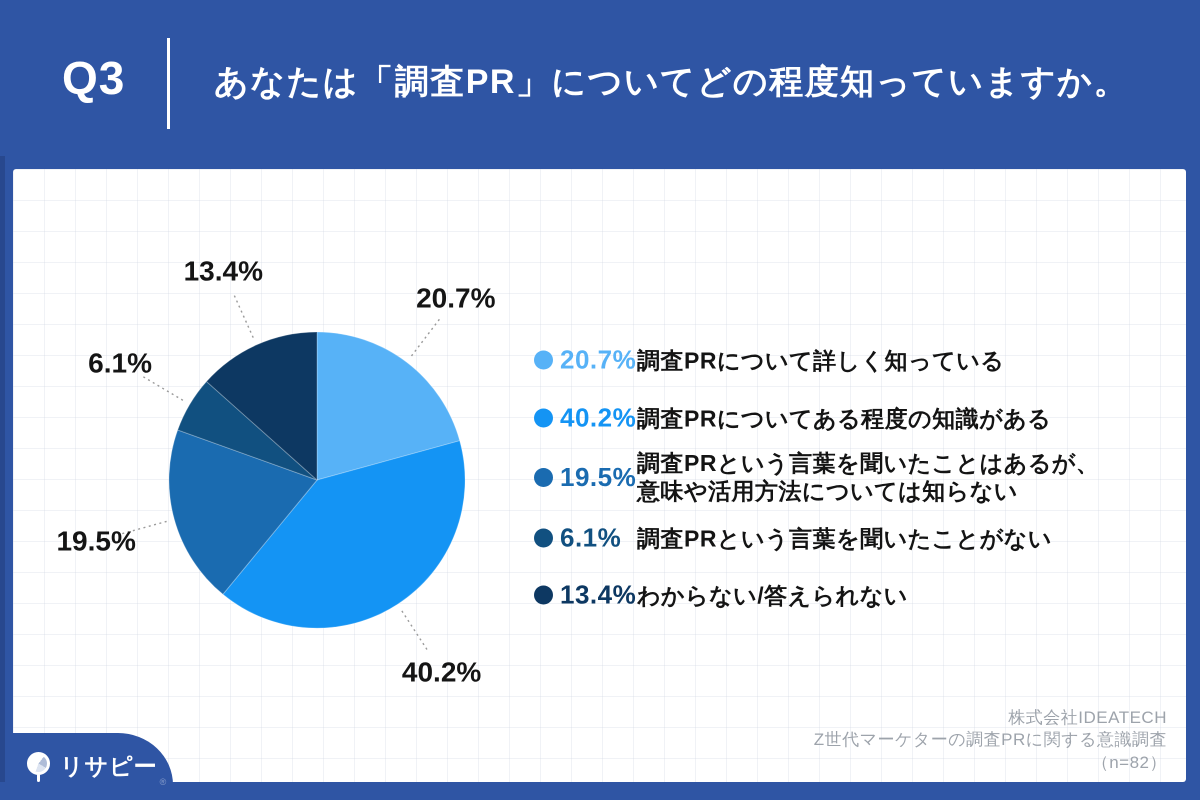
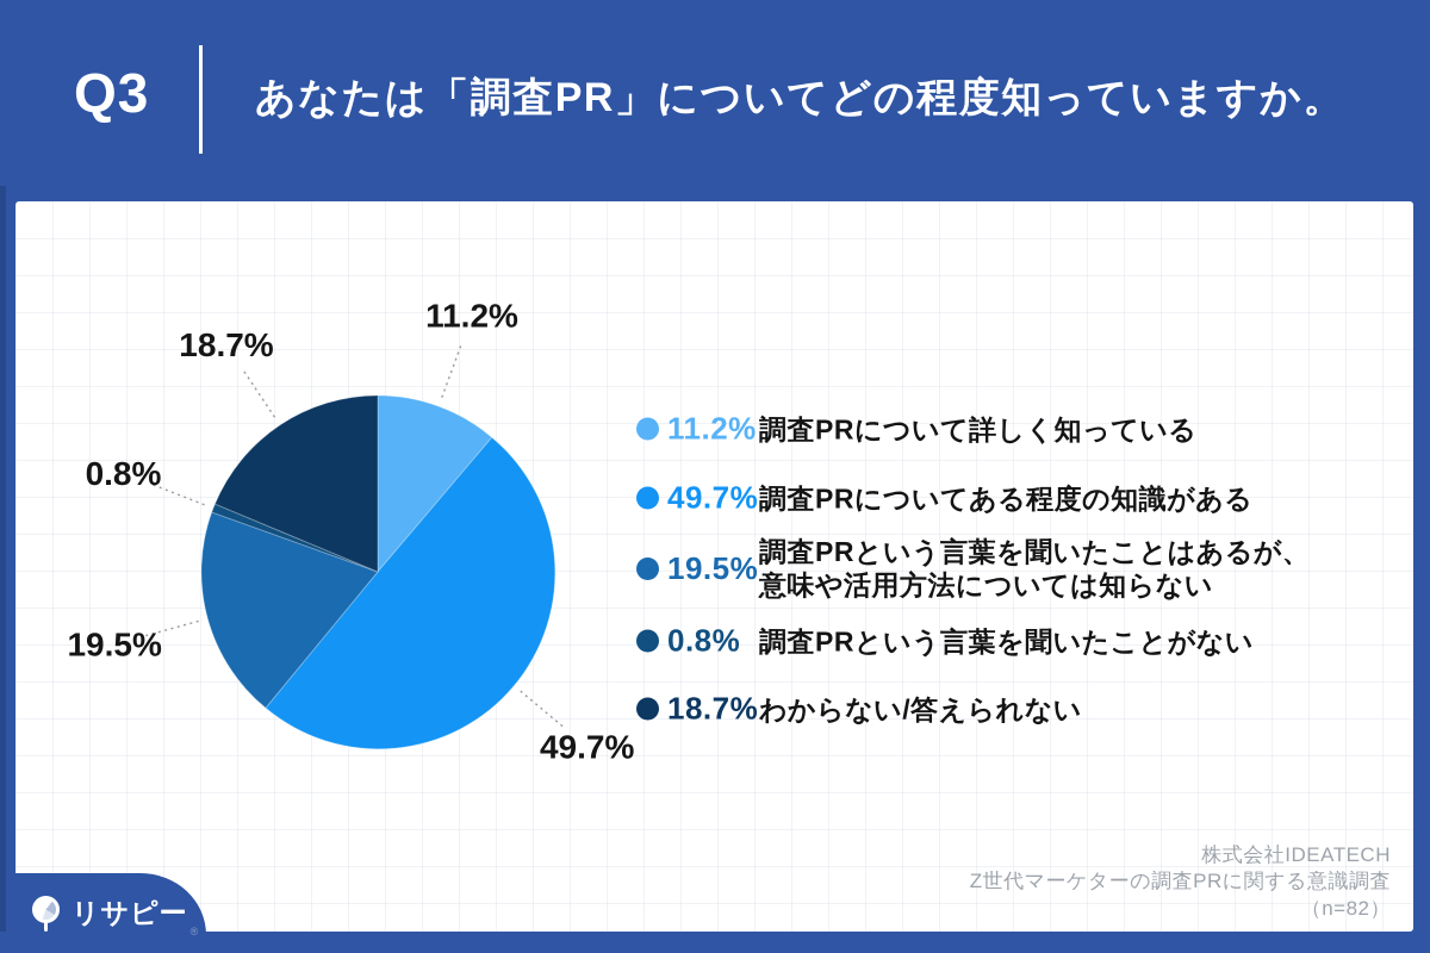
調査PRについて詳しく知っている: 20.7% -> 11.2%
調査PRについてある程度の知識がある: 40.2% -> 49.7%
調査PRという言葉を聞いたことがない: 6.1% -> 0.8%
わからない/答えられない: 13.4% -> 18.7%
